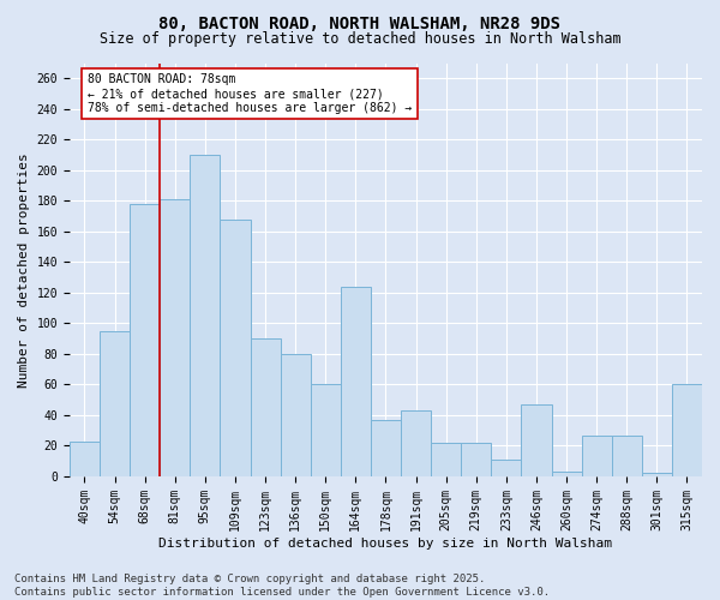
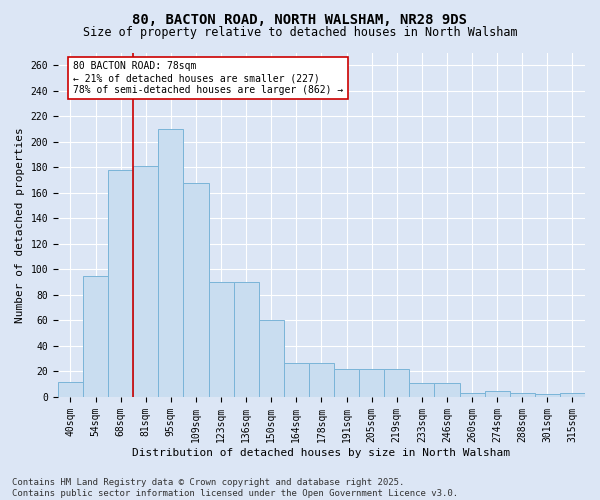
40sqm: 23 -> 12
136sqm: 80 -> 90
164sqm: 124 -> 27
178sqm: 37 -> 27
191sqm: 43 -> 22
246sqm: 47 -> 11
274sqm: 27 -> 5
288sqm: 27 -> 3
315sqm: 60 -> 3
